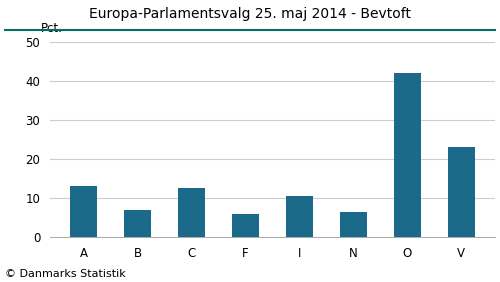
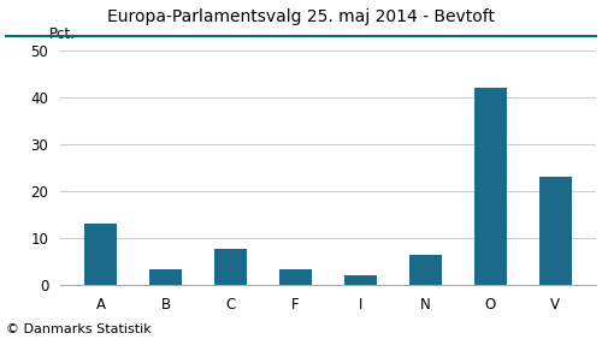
B: 7.0 -> 3.2
C: 12.5 -> 7.8
F: 6.0 -> 3.2
I: 10.5 -> 2.1
